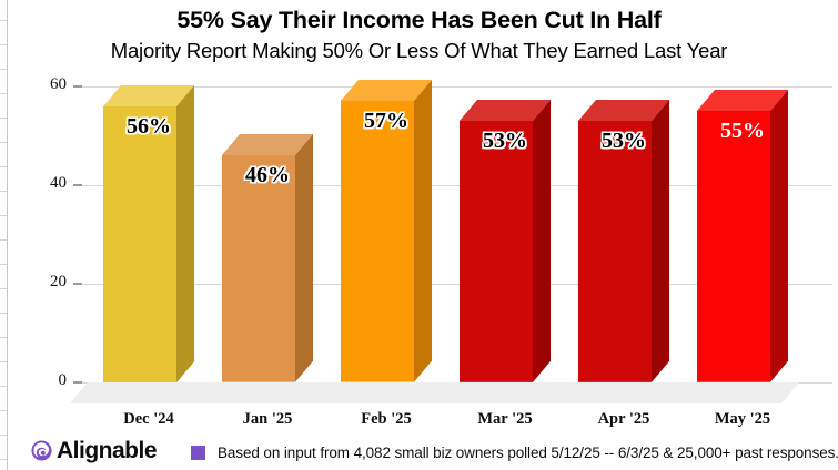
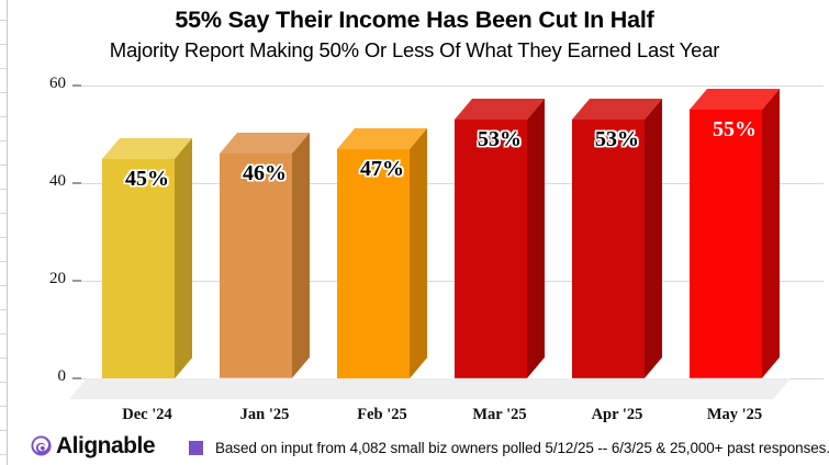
Dec '24: 56% -> 45%
Feb '25: 57% -> 47%
